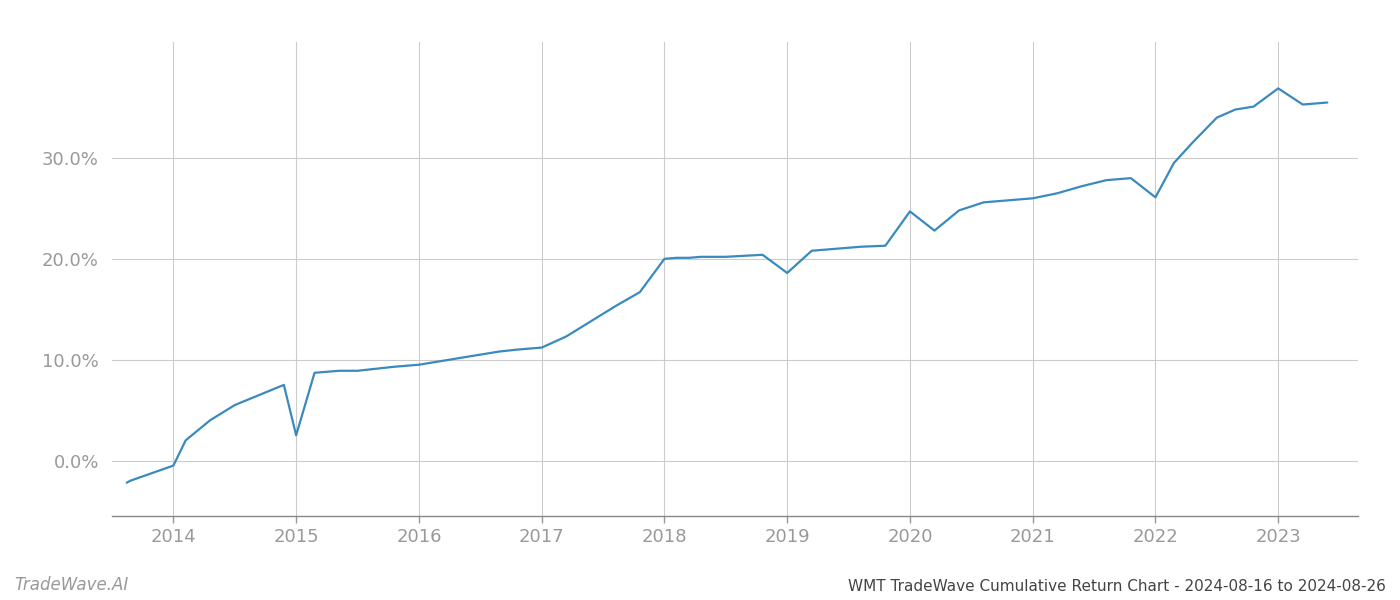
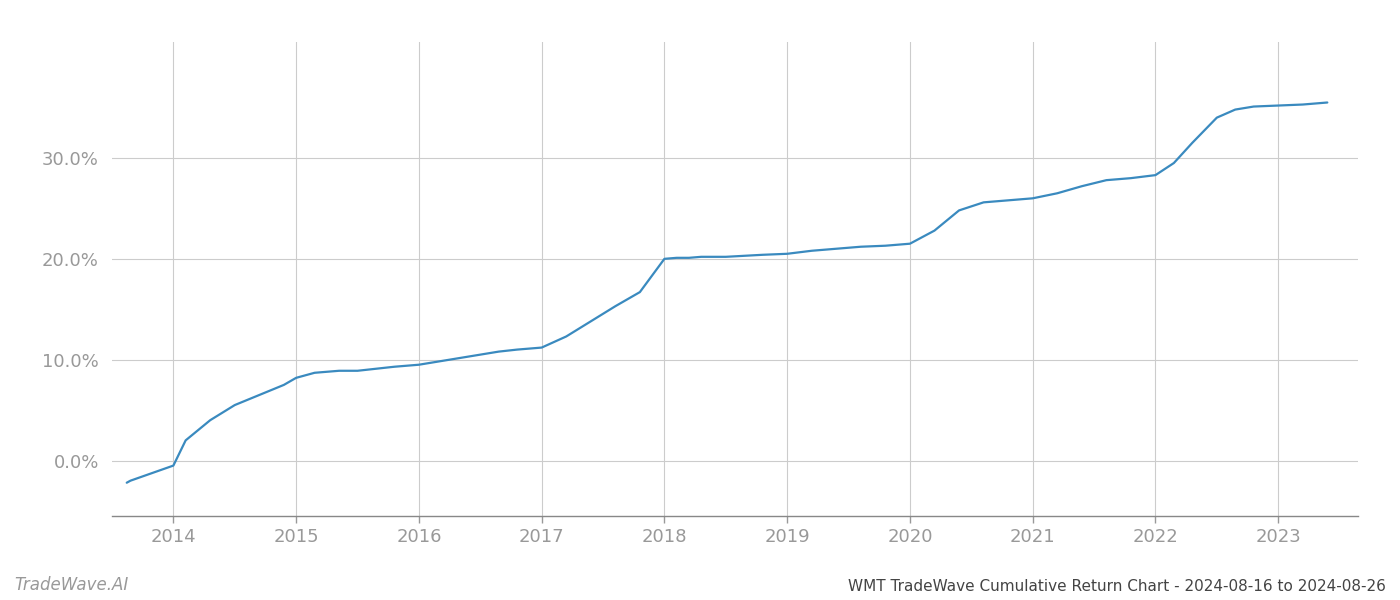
2015: 2.5% -> 8.2%
2019: 18.6% -> 20.5%
2020: 24.7% -> 21.5%
2022: 26.1% -> 28.3%
2023: 36.9% -> 35.2%
